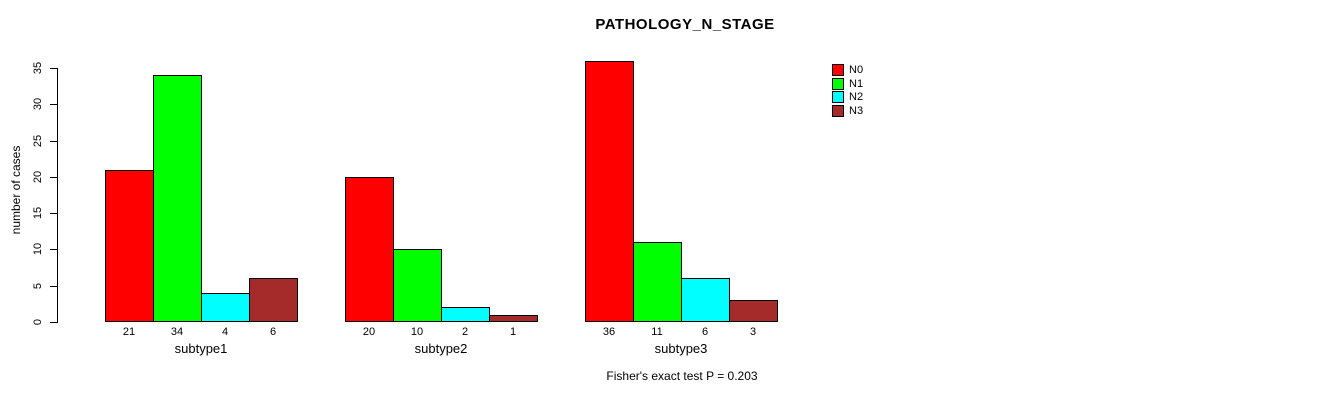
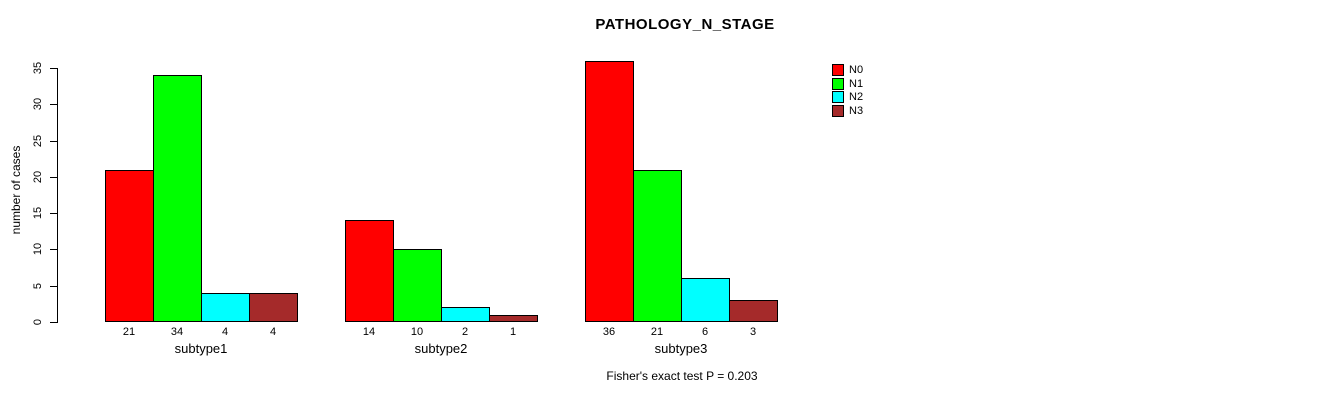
N3/subtype1: 6 -> 4
N0/subtype2: 20 -> 14
N1/subtype3: 11 -> 21
